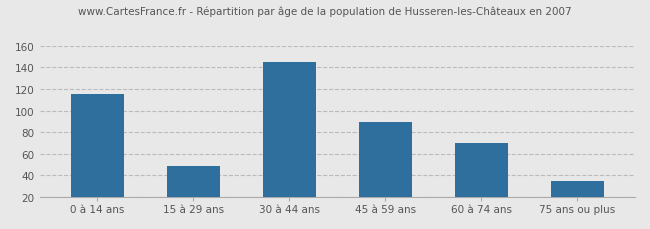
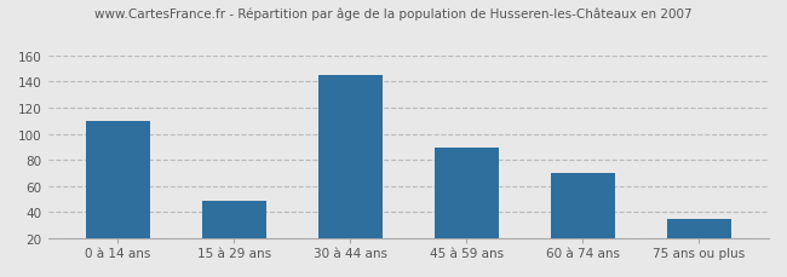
0 à 14 ans: 115 -> 110
